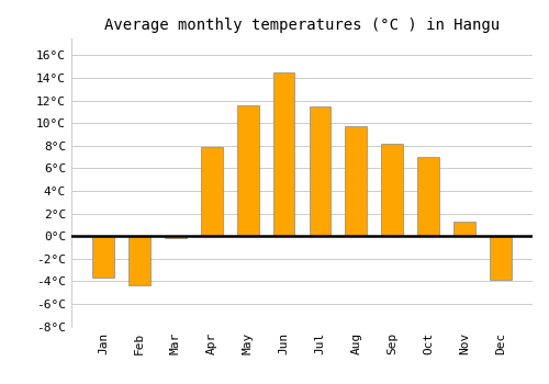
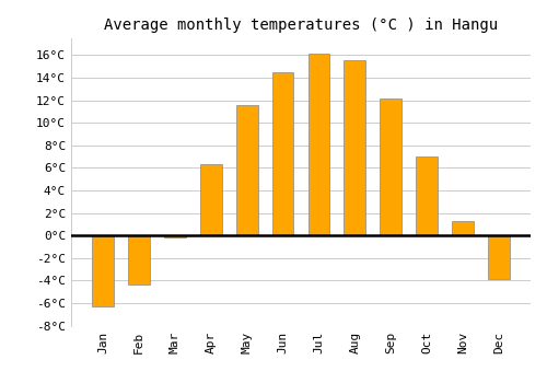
Jan: -3.7°C -> -6.3°C
Apr: 7.9°C -> 6.3°C
Jul: 11.5°C -> 16.1°C
Aug: 9.7°C -> 15.6°C
Sep: 8.2°C -> 12.2°C
